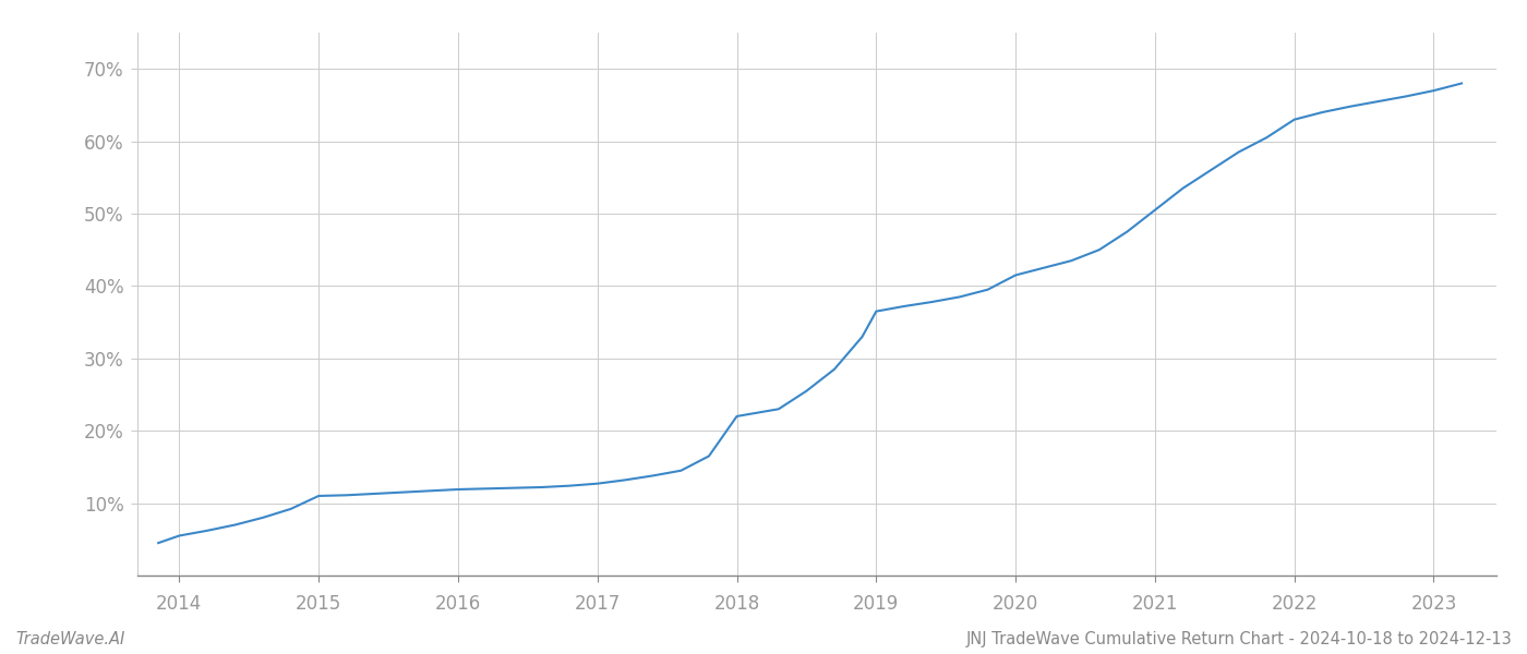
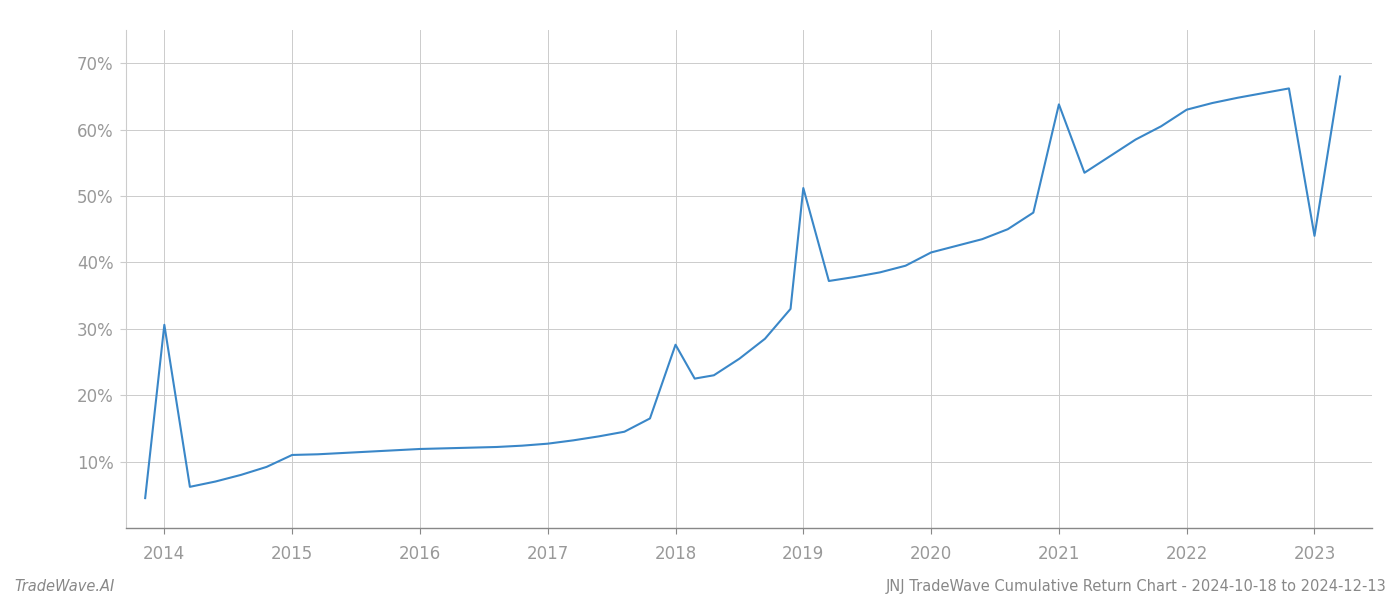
2014: 5.5% -> 30.6%
2018: 22.0% -> 27.6%
2019: 36.5% -> 51.2%
2021: 50.5% -> 63.8%
2023: 67.0% -> 44.0%
